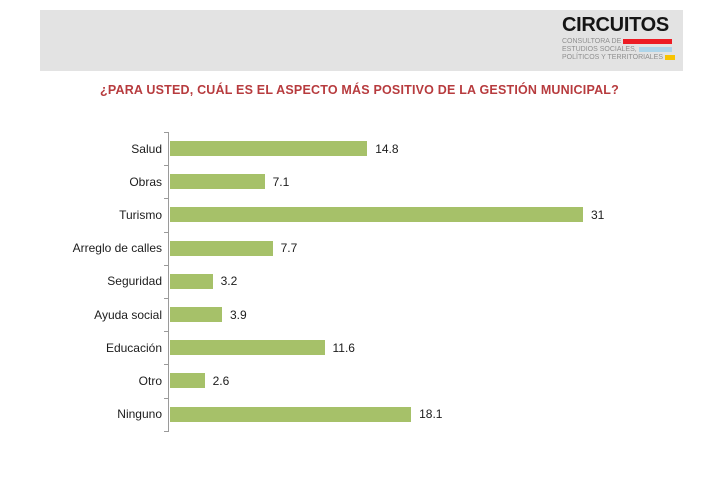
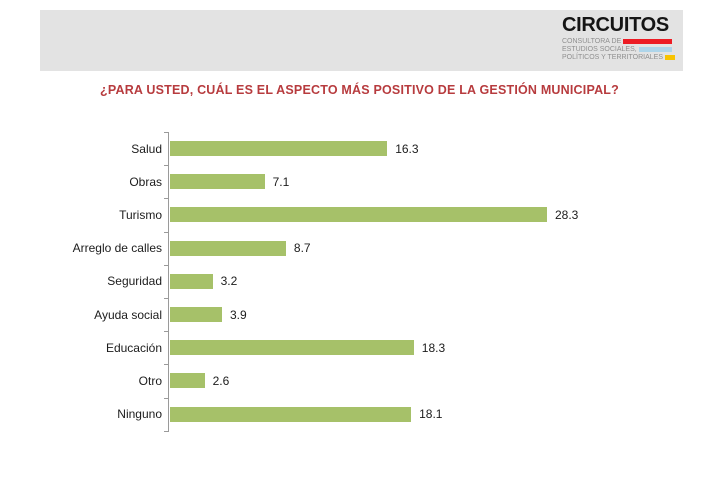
Salud: 14.8 -> 16.3
Turismo: 31 -> 28.3
Arreglo de calles: 7.7 -> 8.7
Educación: 11.6 -> 18.3
